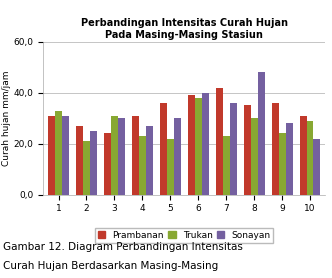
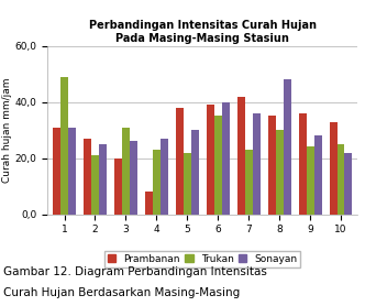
Trukan/1: 33 -> 49
Prambanan/3: 24 -> 20
Sonayan/3: 30 -> 26
Prambanan/4: 31 -> 8
Prambanan/5: 36 -> 38
Trukan/6: 38 -> 35
Prambanan/10: 31 -> 33
Trukan/10: 29 -> 25
